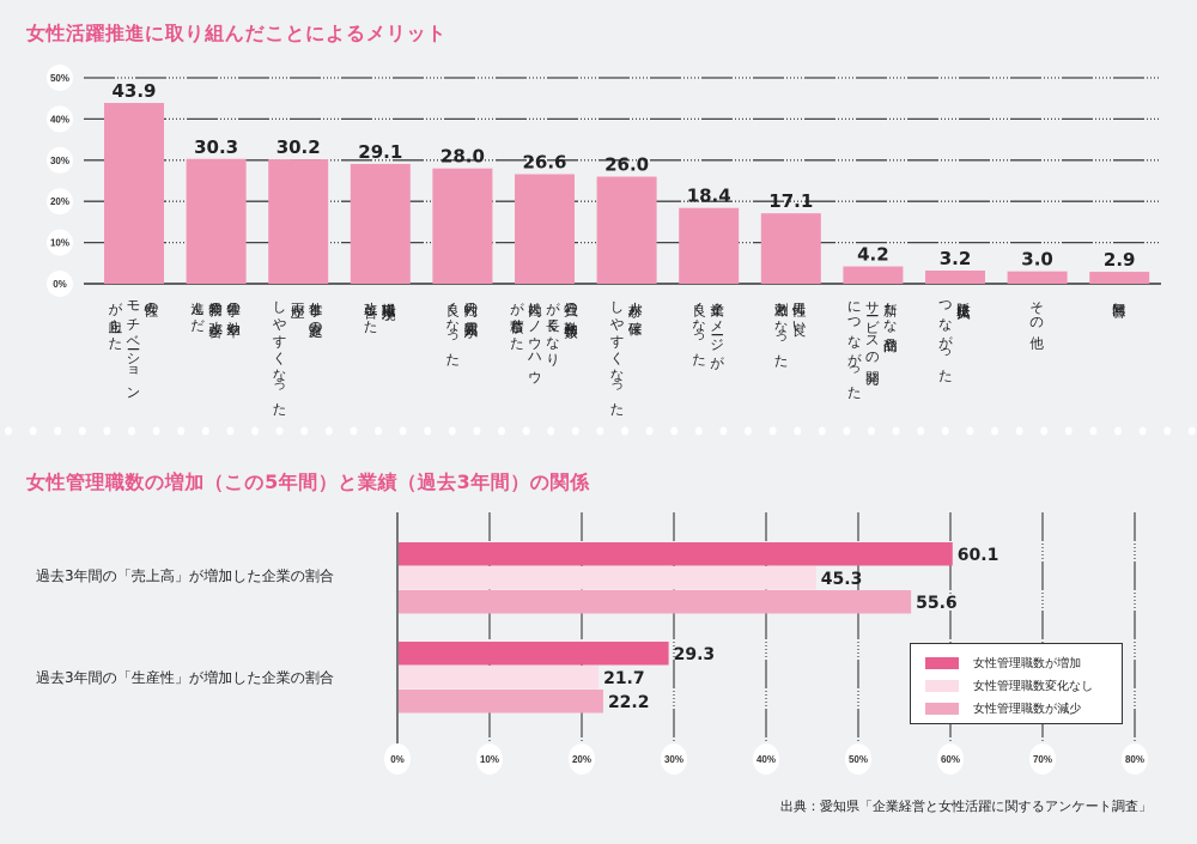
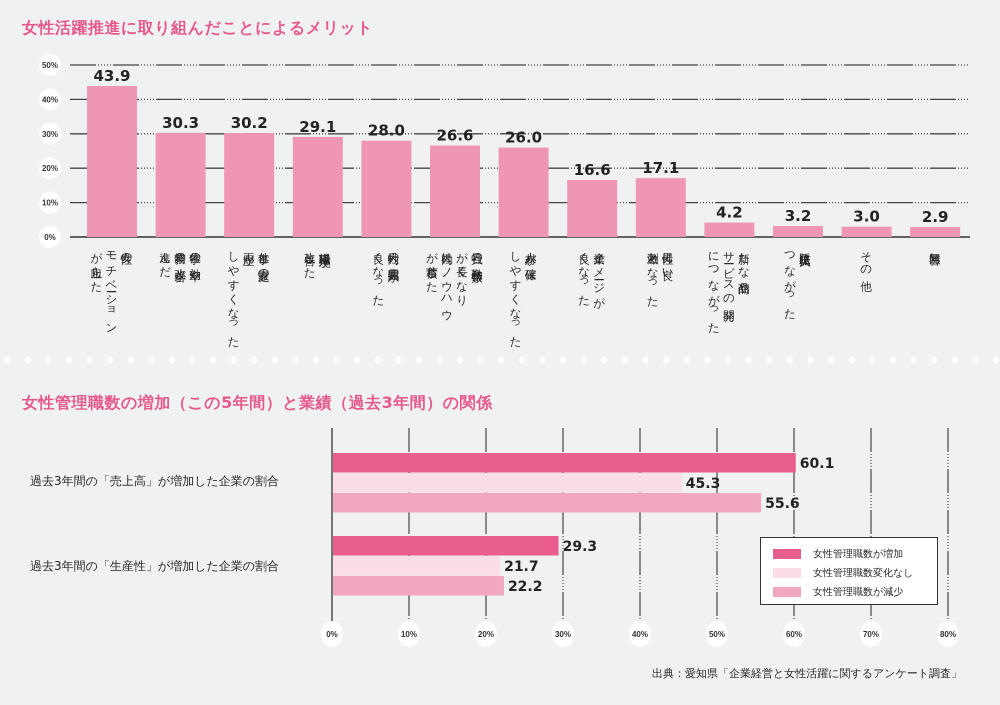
女性活躍推進に取り組んだことによるメリット/企業イメージが 良くなった: 18.4 -> 16.6
